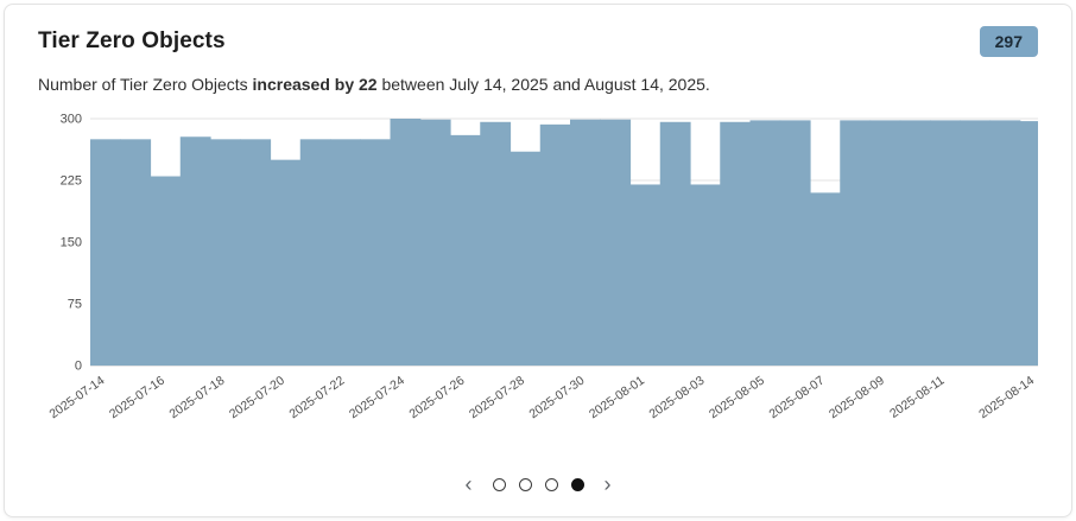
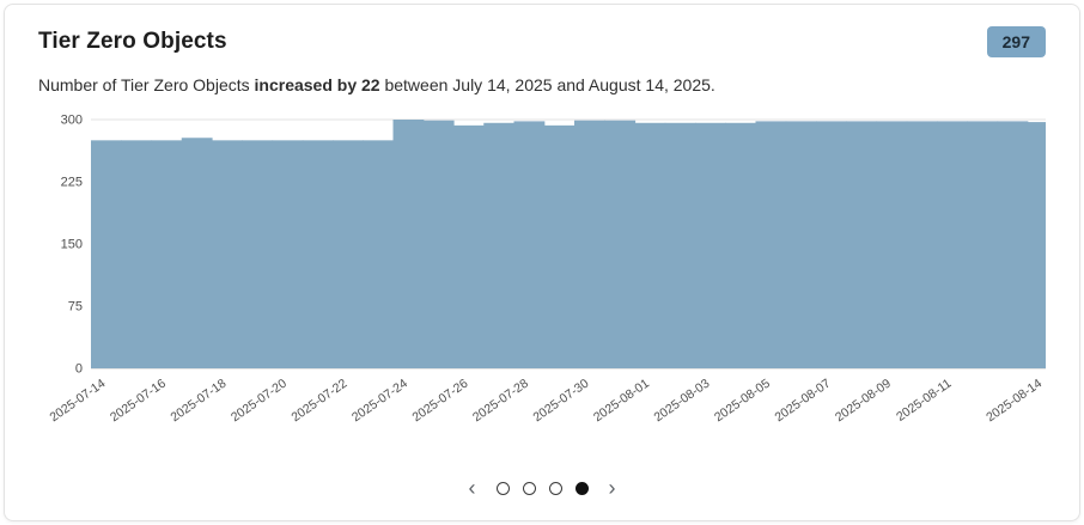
2025-07-16: 230 -> 280
2025-07-20: 250 -> 280
2025-07-26: 280 -> 290
2025-07-28: 260 -> 300
2025-08-01: 220 -> 300
2025-08-03: 220 -> 300
2025-08-07: 210 -> 300
